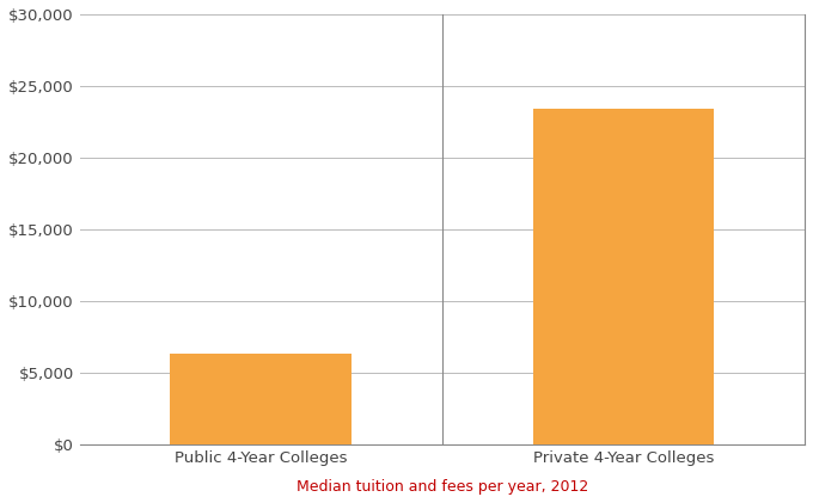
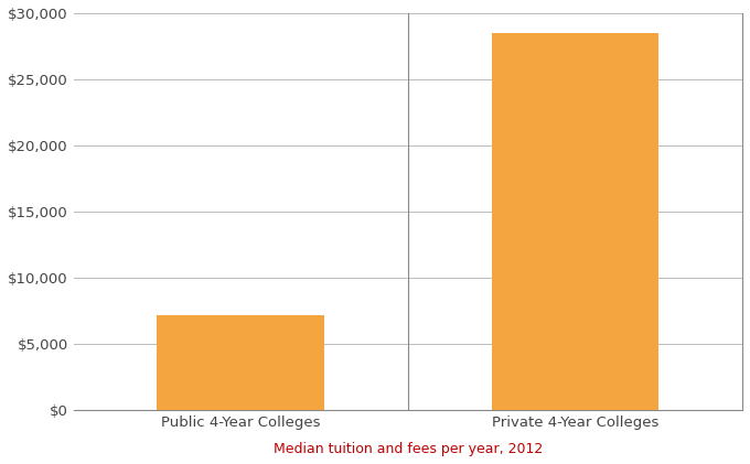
Public 4-Year Colleges: $6,300 -> $7,200
Private 4-Year Colleges: $23,400 -> $28,500
